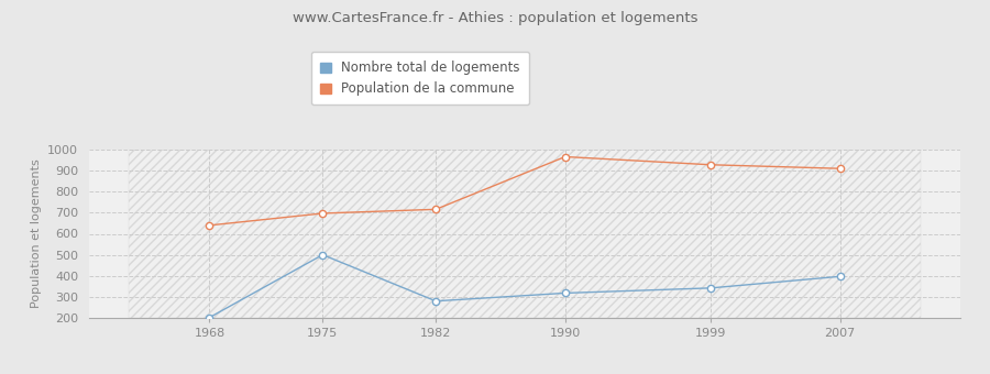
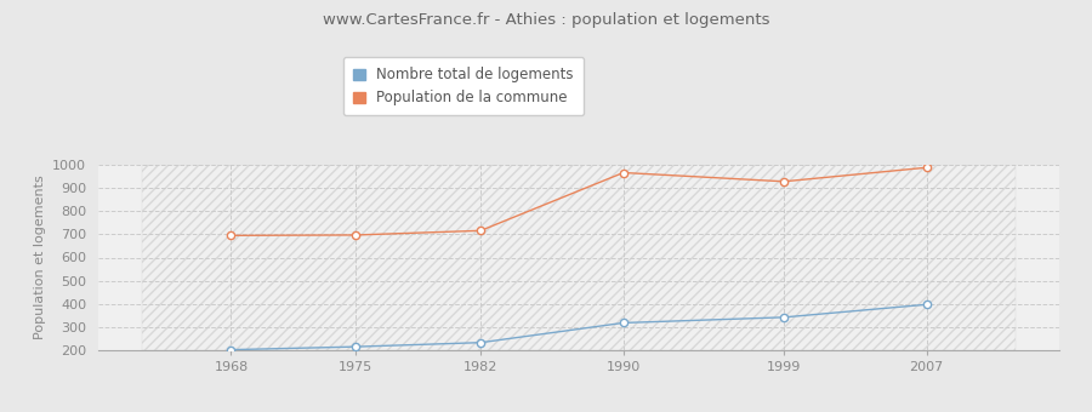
Population de la commune/1968: 640 -> 700
Nombre total de logements/1975: 500 -> 220
Nombre total de logements/1982: 280 -> 230
Population de la commune/2007: 910 -> 990
